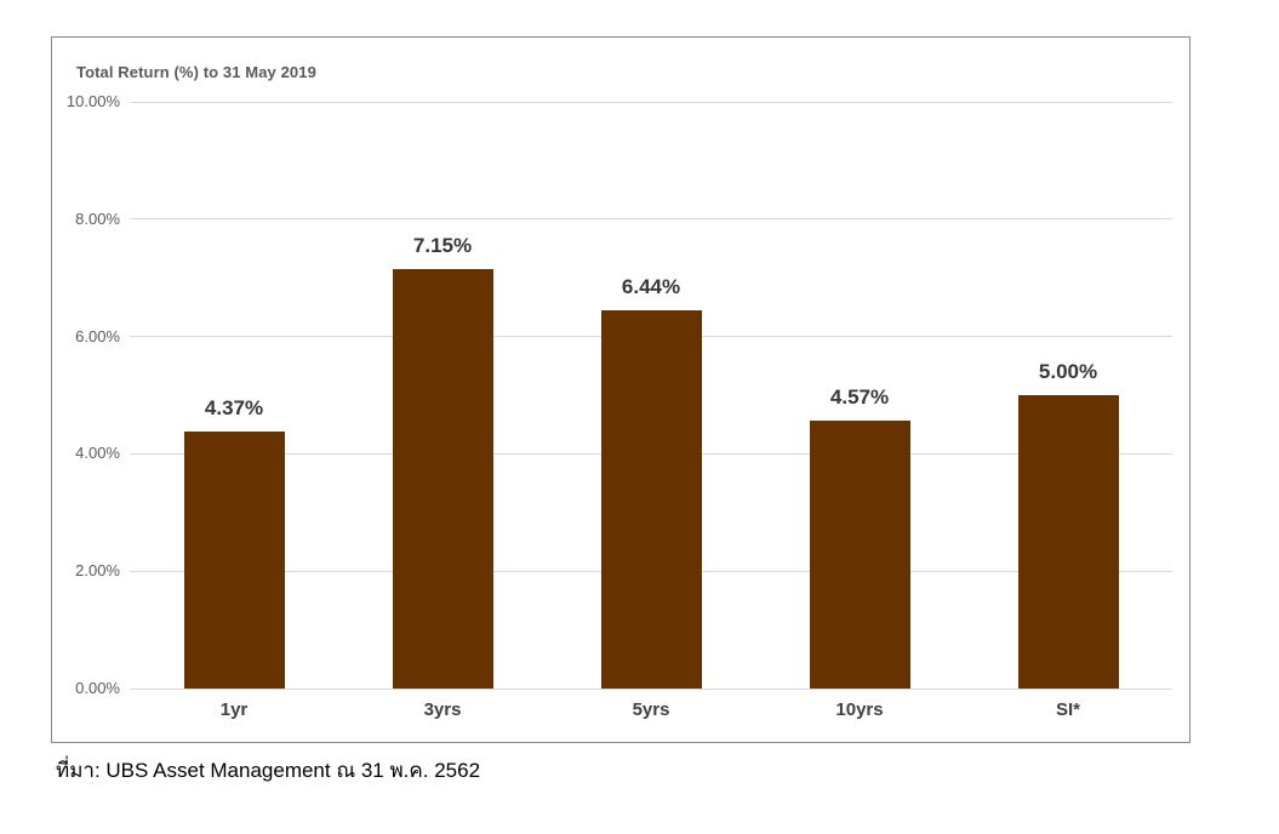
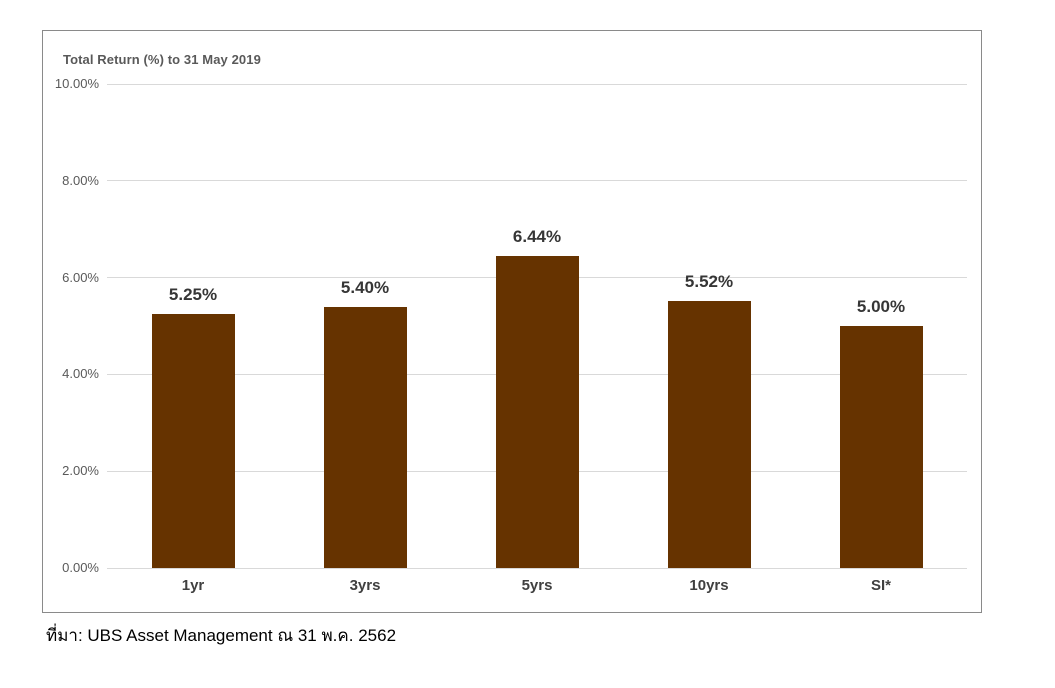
1yr: 4.37% -> 5.25%
3yrs: 7.15% -> 5.40%
10yrs: 4.57% -> 5.52%
